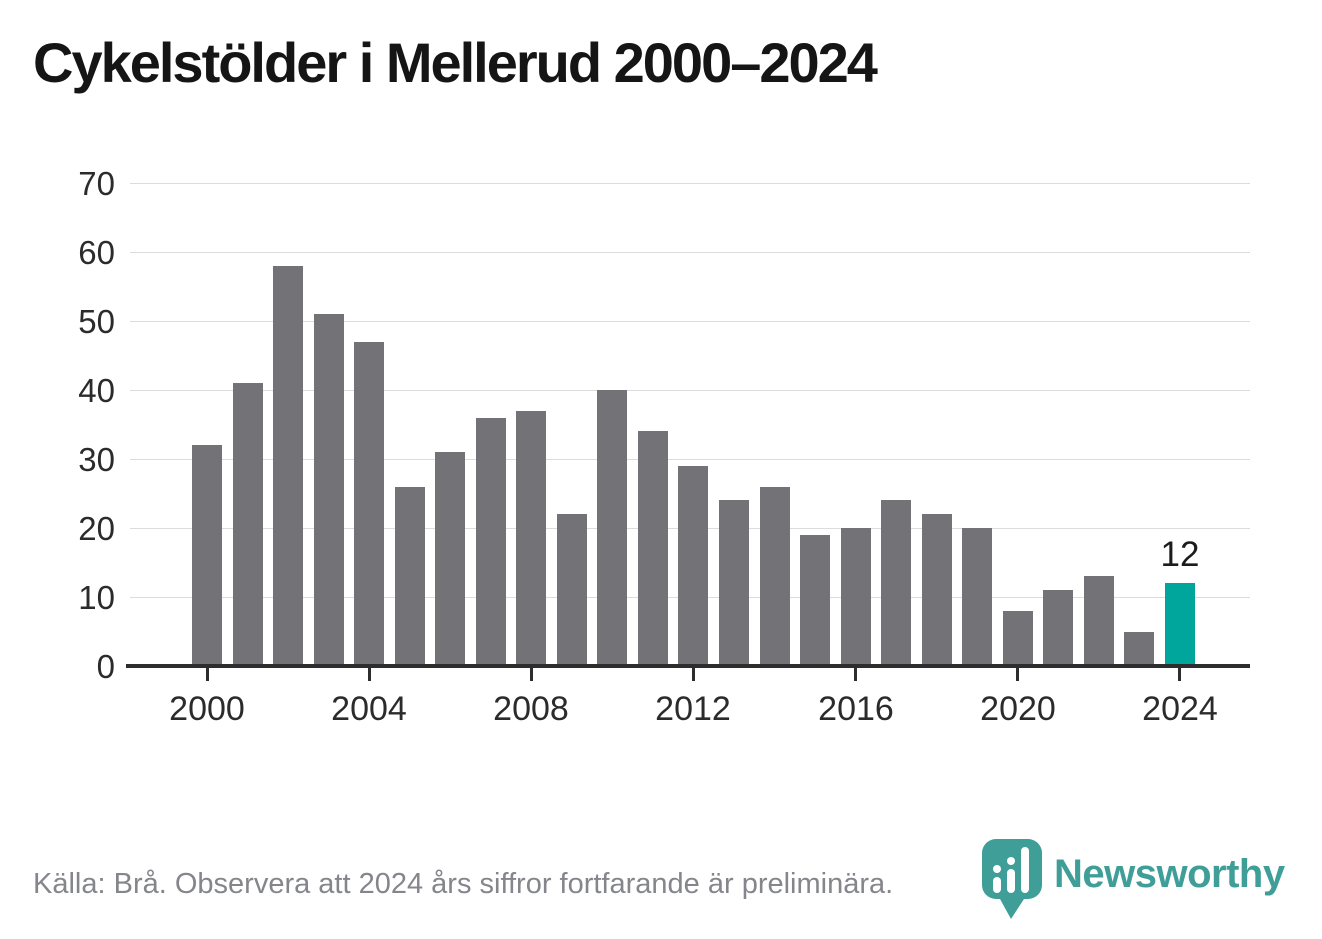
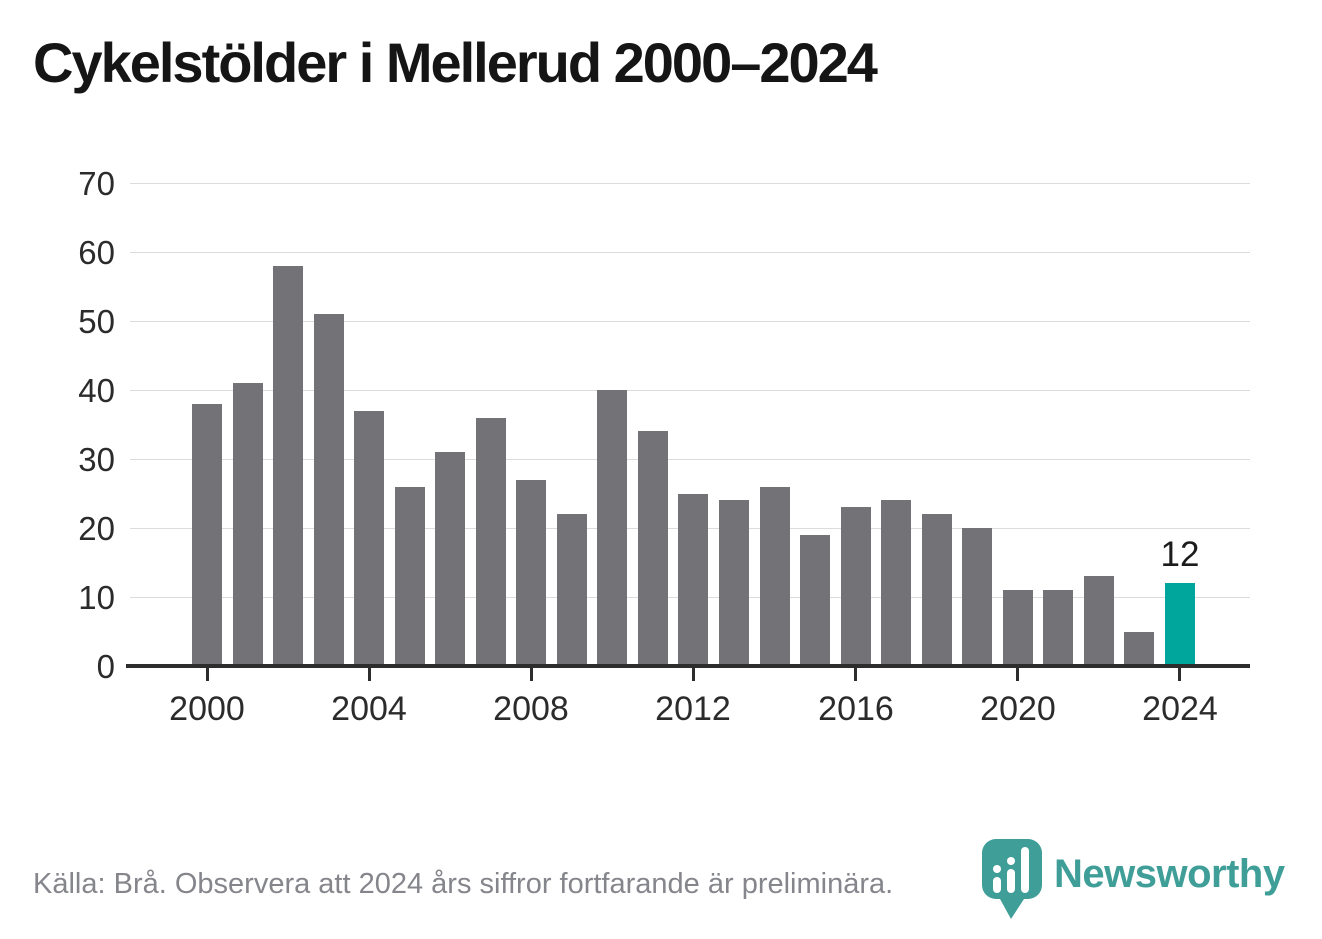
2000: 32 -> 38
2004: 47 -> 37
2008: 37 -> 27
2012: 29 -> 25
2016: 20 -> 23
2020: 8 -> 11
